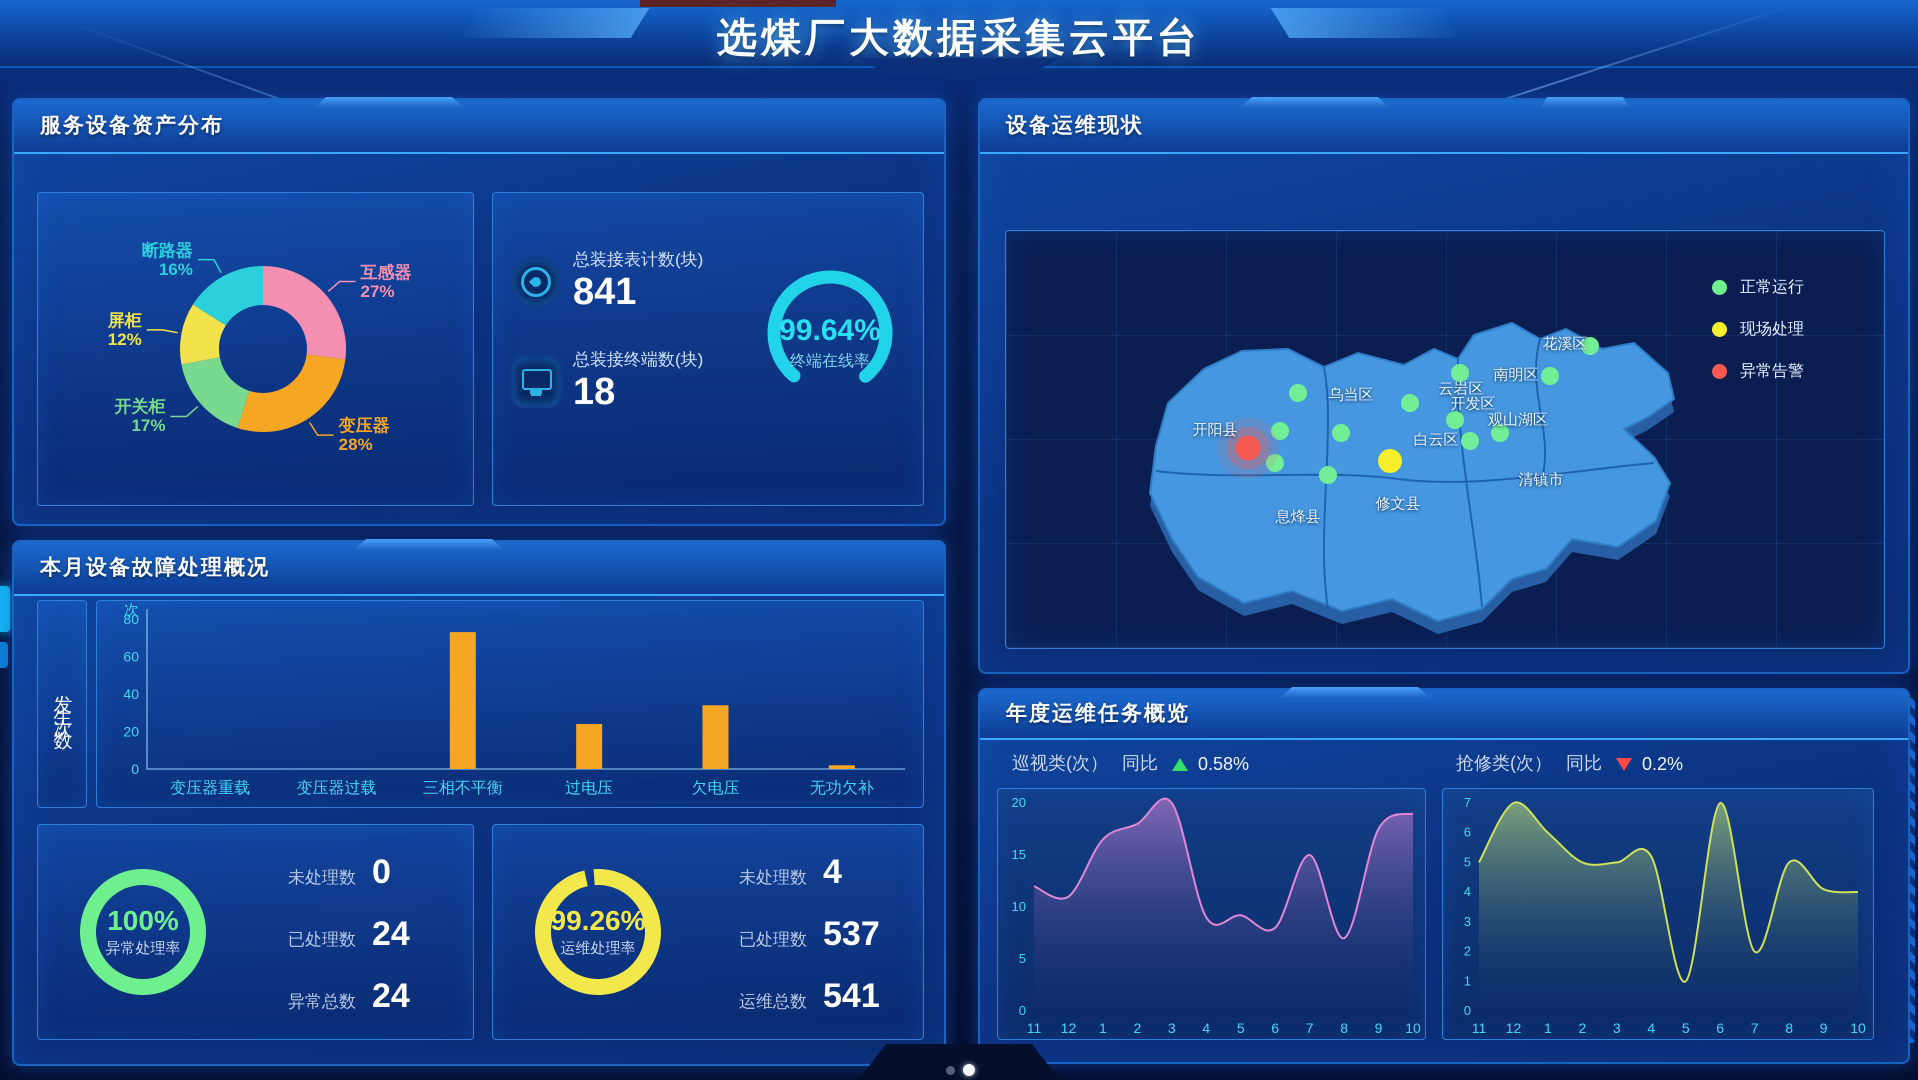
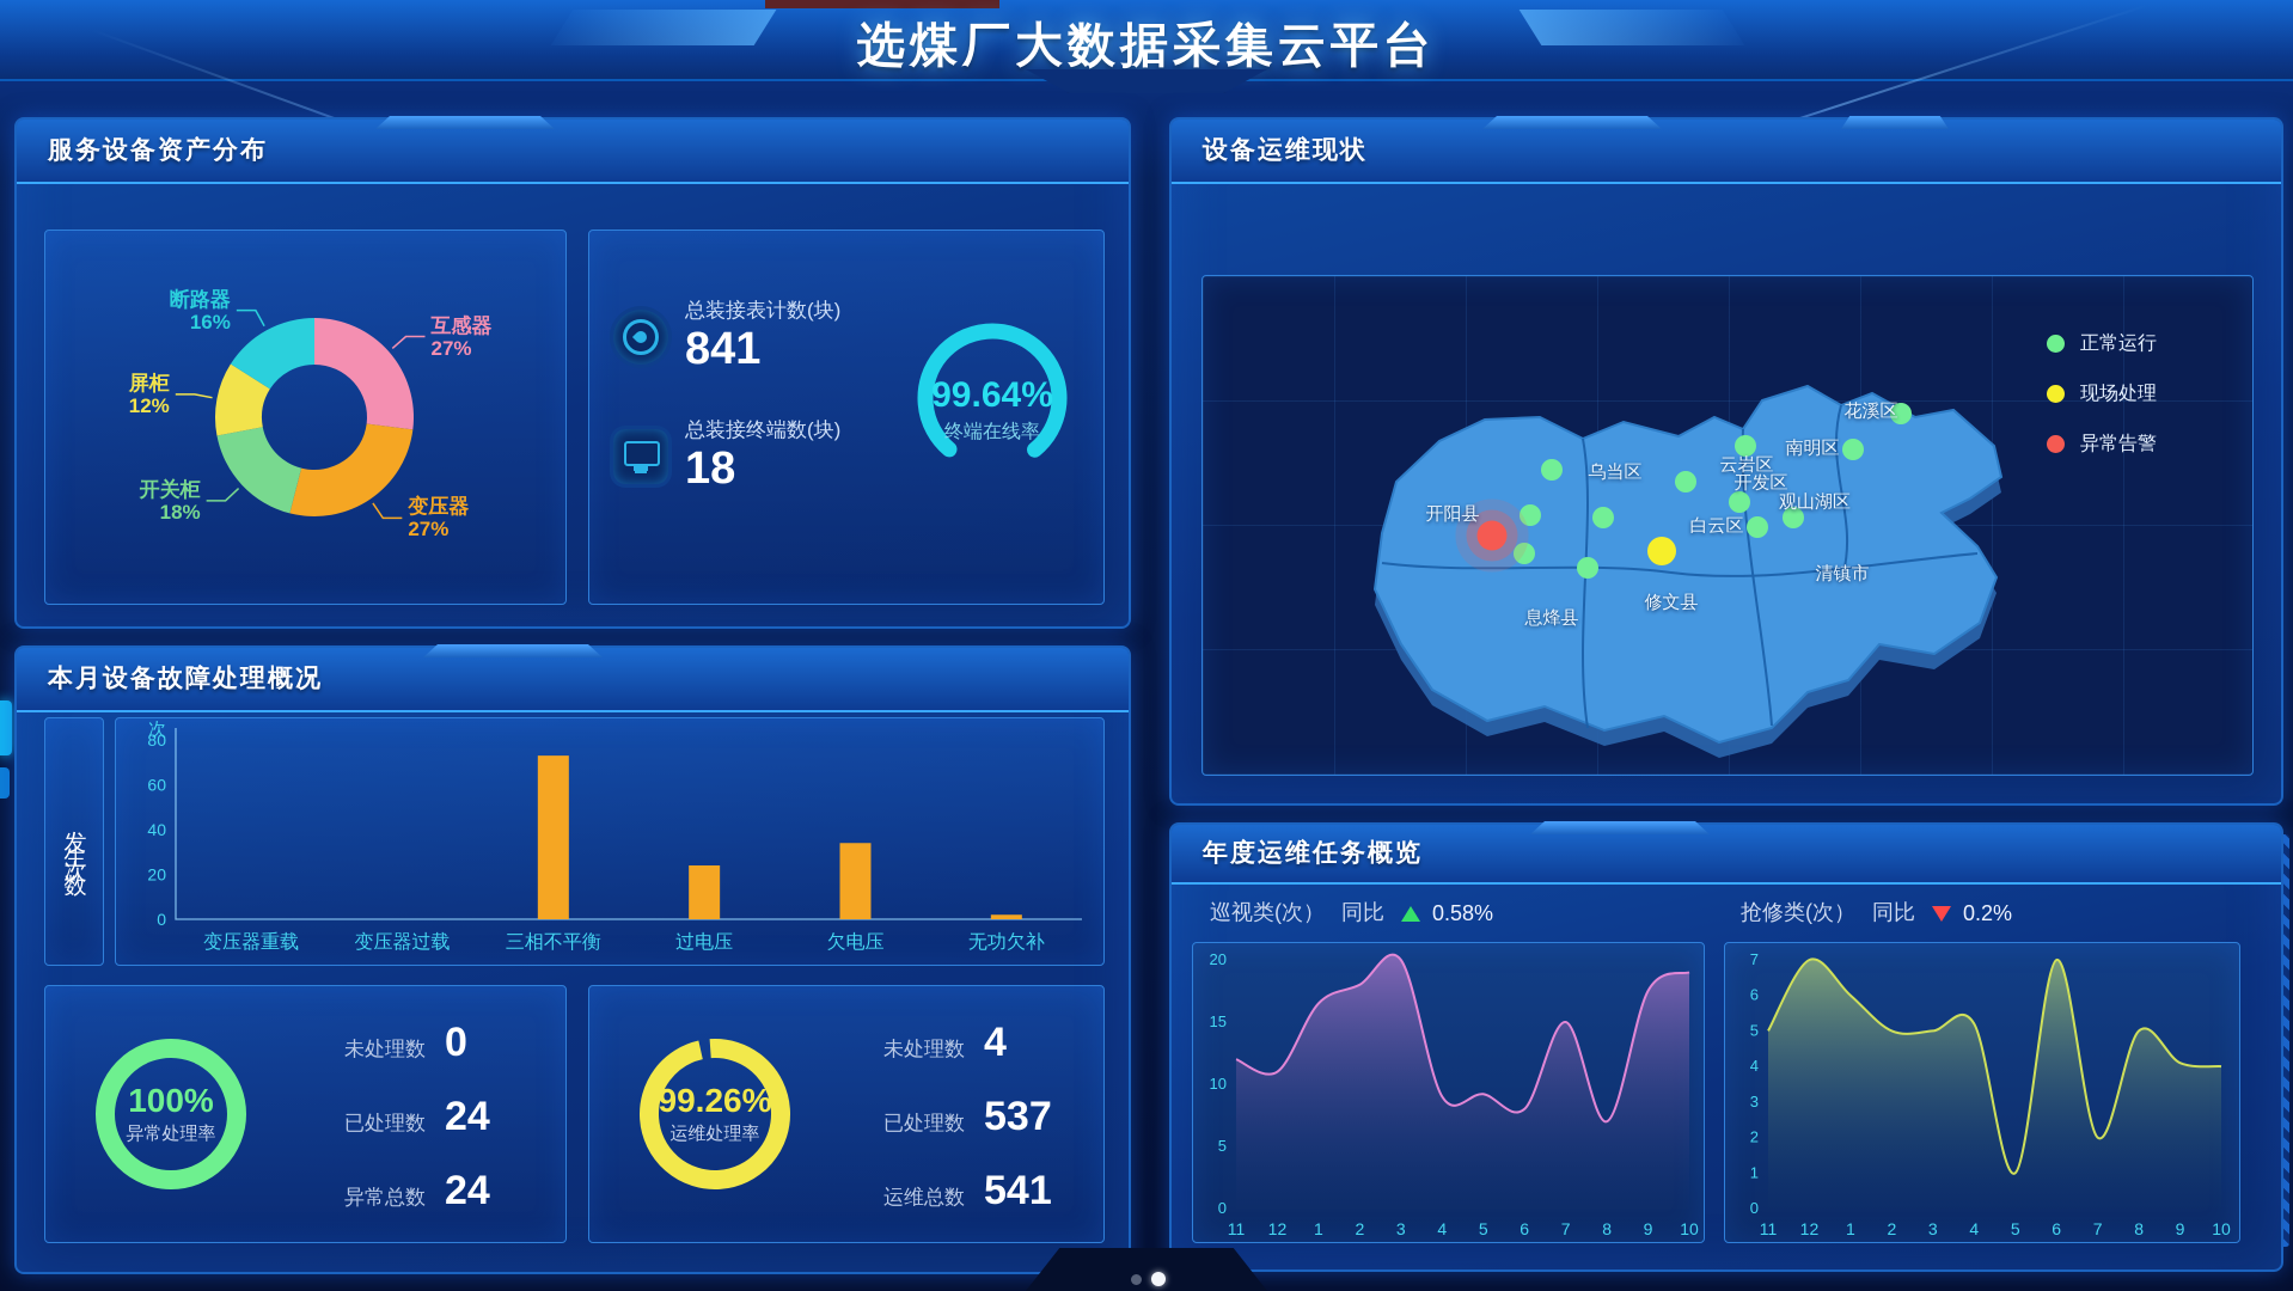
服务设备资产分布/变压器: 28% -> 27%
服务设备资产分布/开关柜: 17% -> 18%
